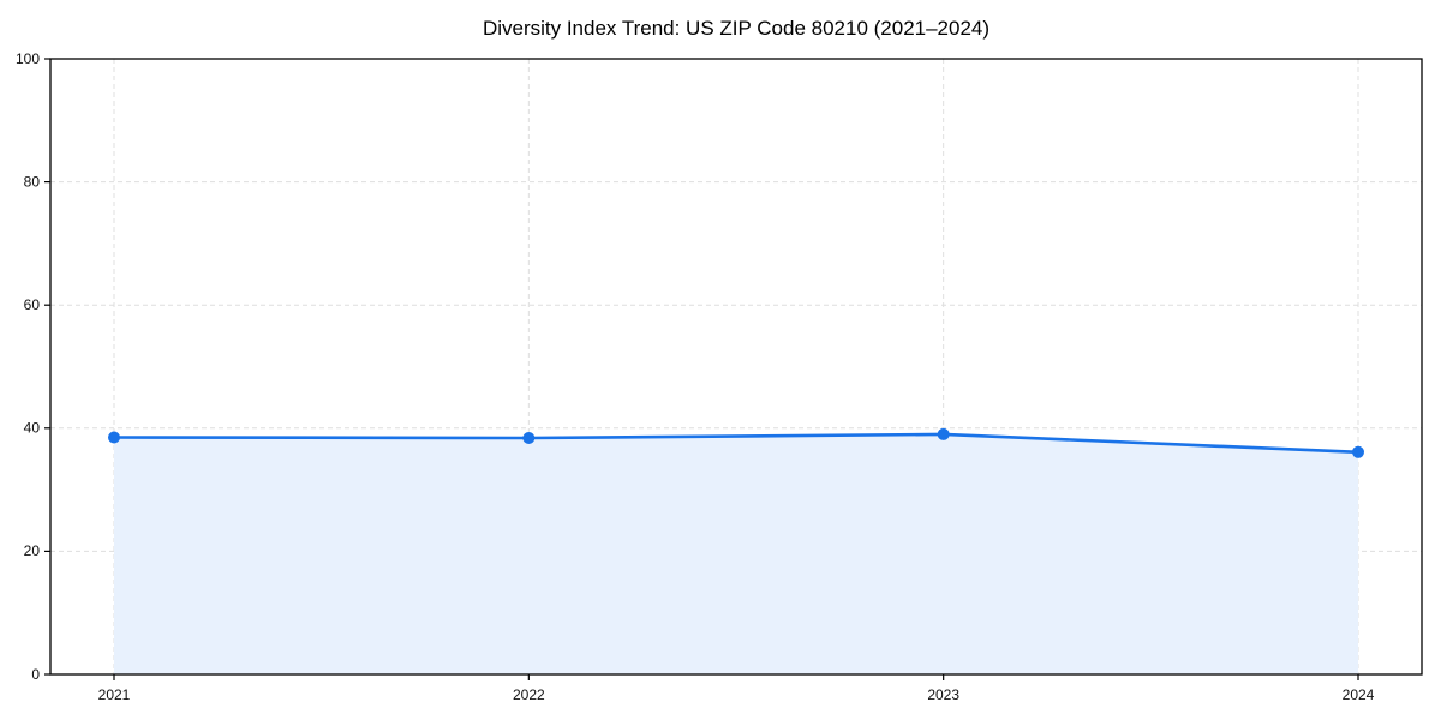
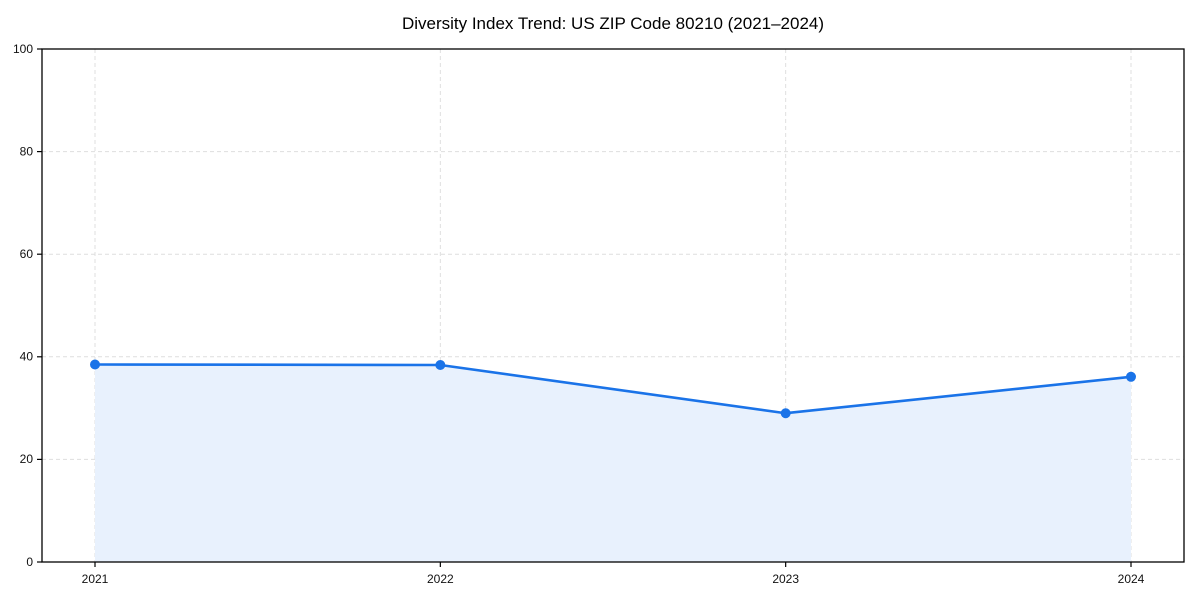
2023: 39 -> 29
